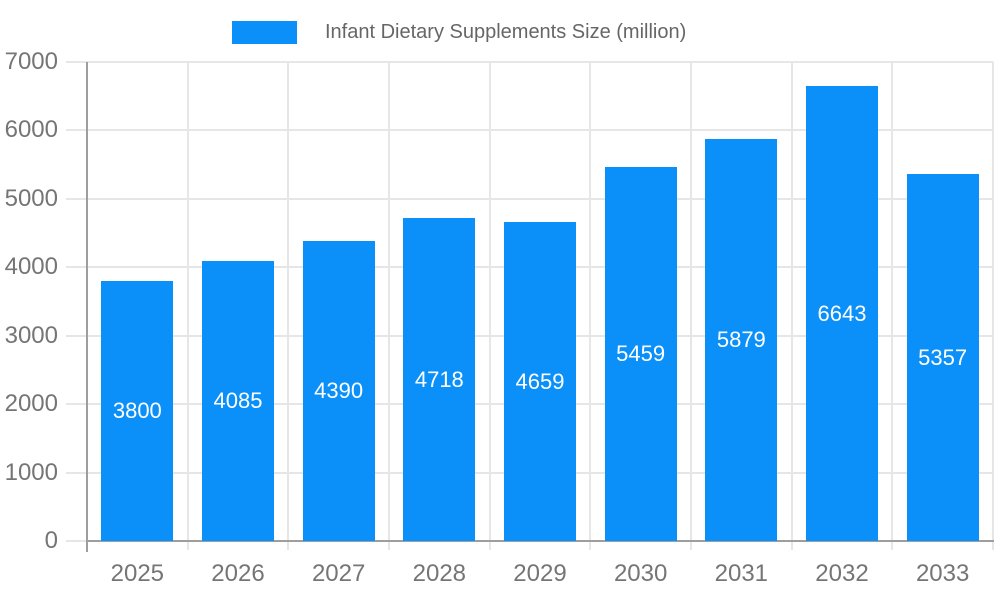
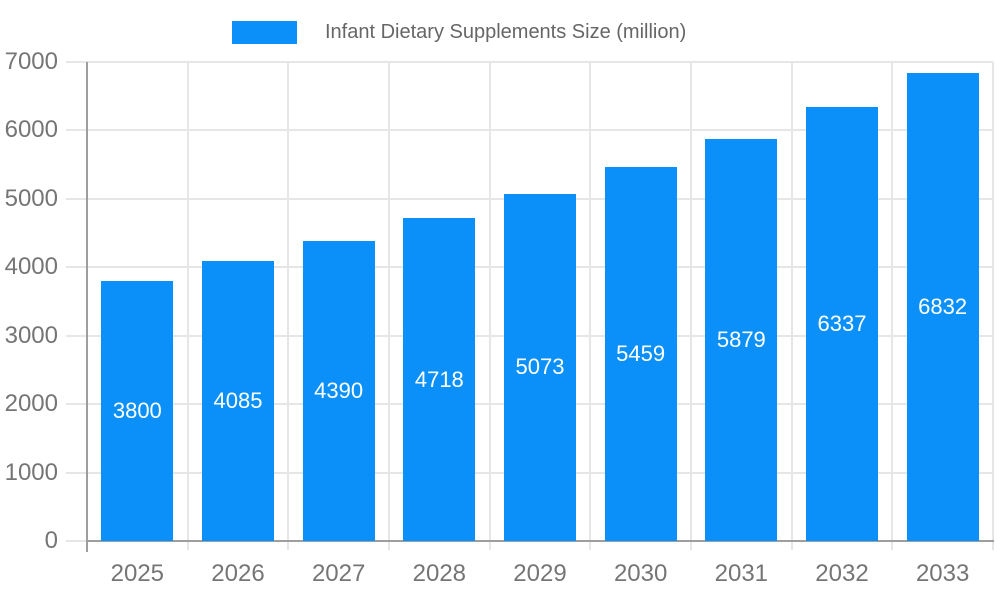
2029: 4659 -> 5073
2032: 6643 -> 6337
2033: 5357 -> 6832
